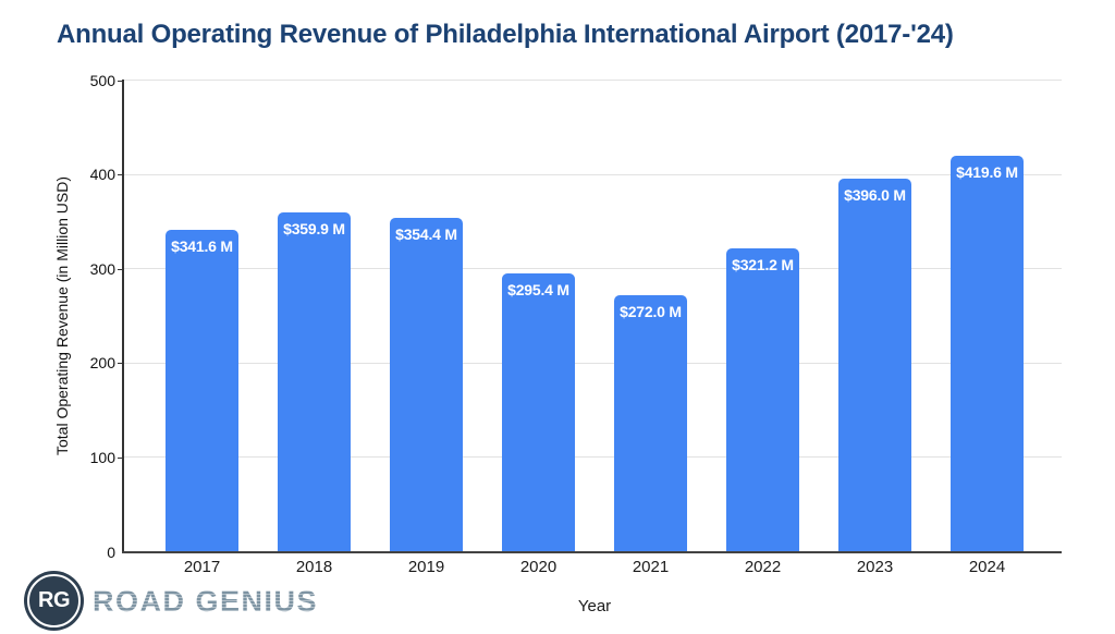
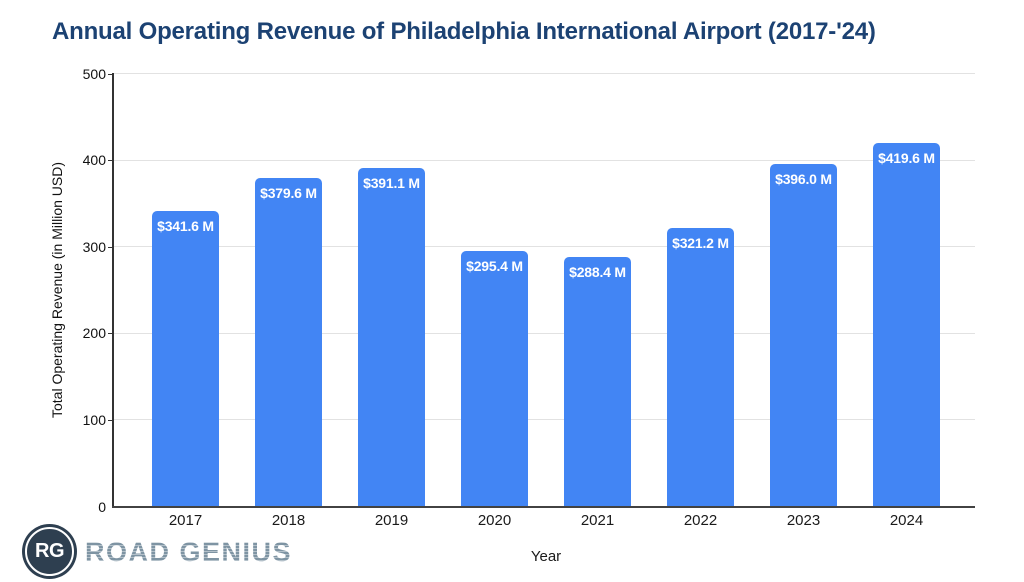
2018: $359.9 -> $379.6
2019: $354.4 -> $391.1
2021: $272.0 -> $288.4
